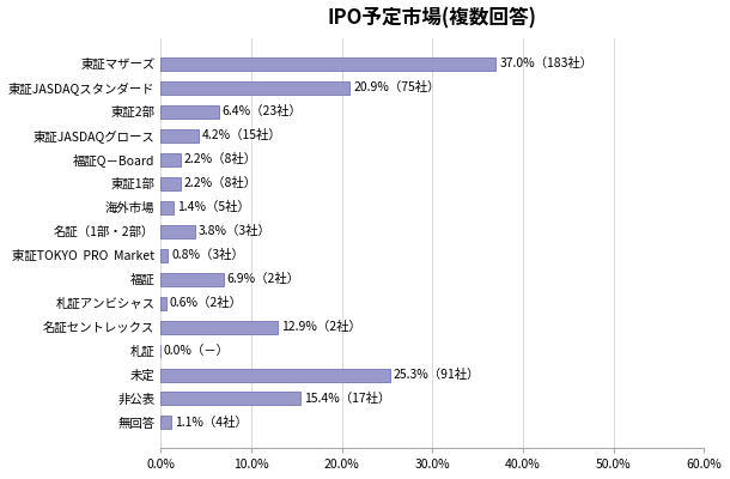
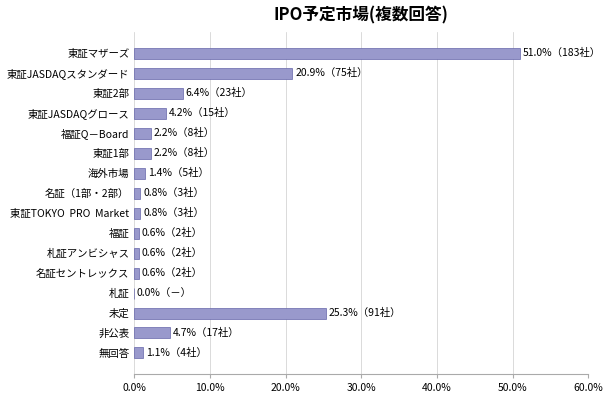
東証マザーズ: 37.0 -> 51.0
名証（1部・2部）: 3.8 -> 0.8
福証: 6.9 -> 0.6
名証セントレックス: 12.9 -> 0.6
非公表: 15.4 -> 4.7
